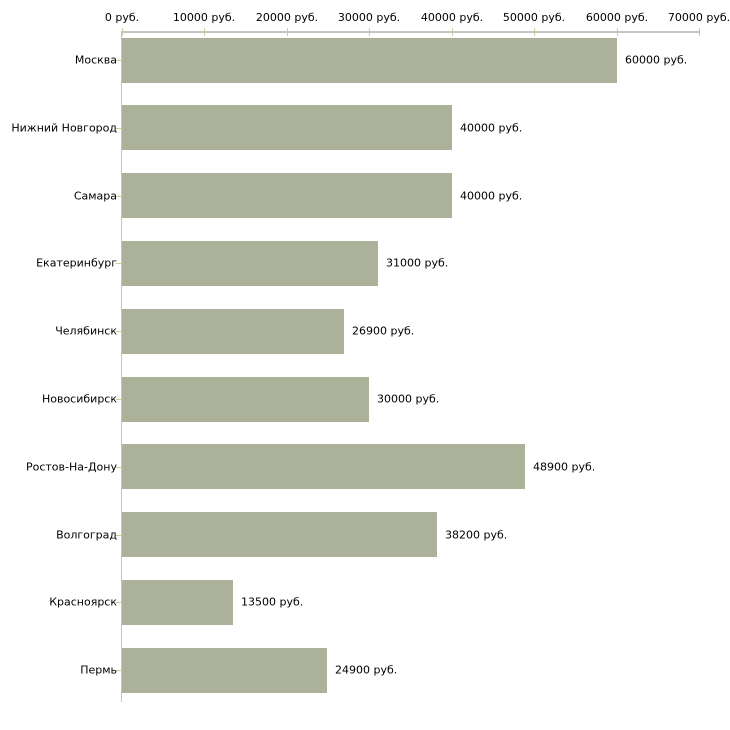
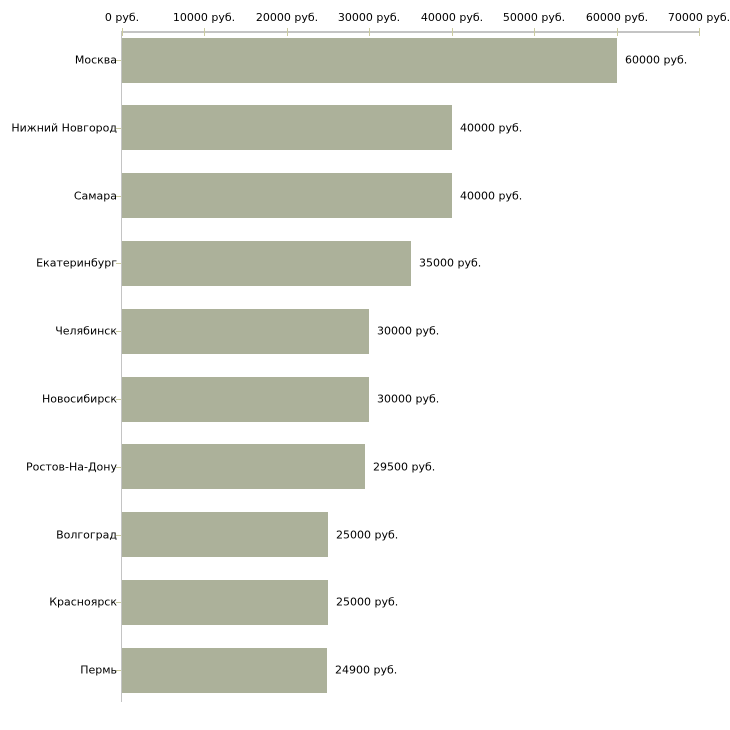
Екатеринбург: 31000 -> 35000
Челябинск: 26900 -> 30000
Ростов-На-Дону: 48900 -> 29500
Волгоград: 38200 -> 25000
Красноярск: 13500 -> 25000
